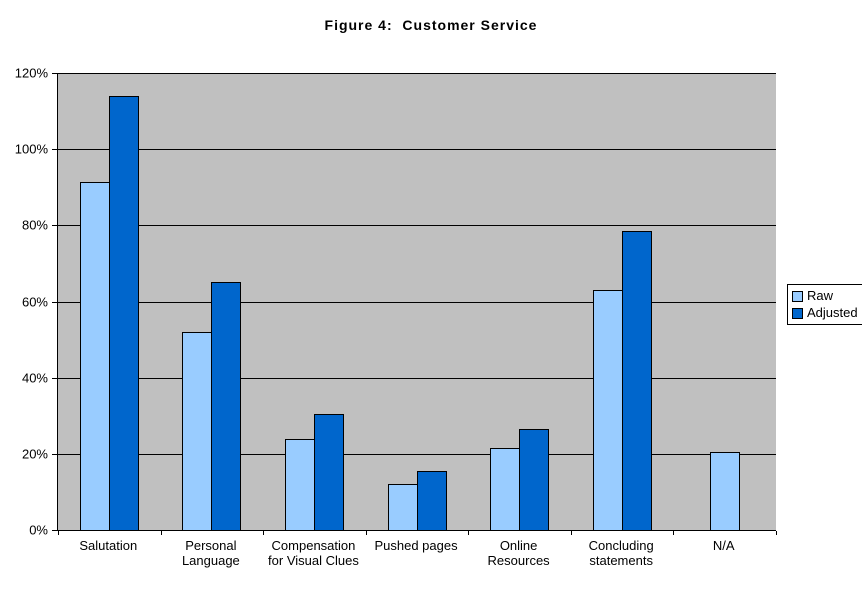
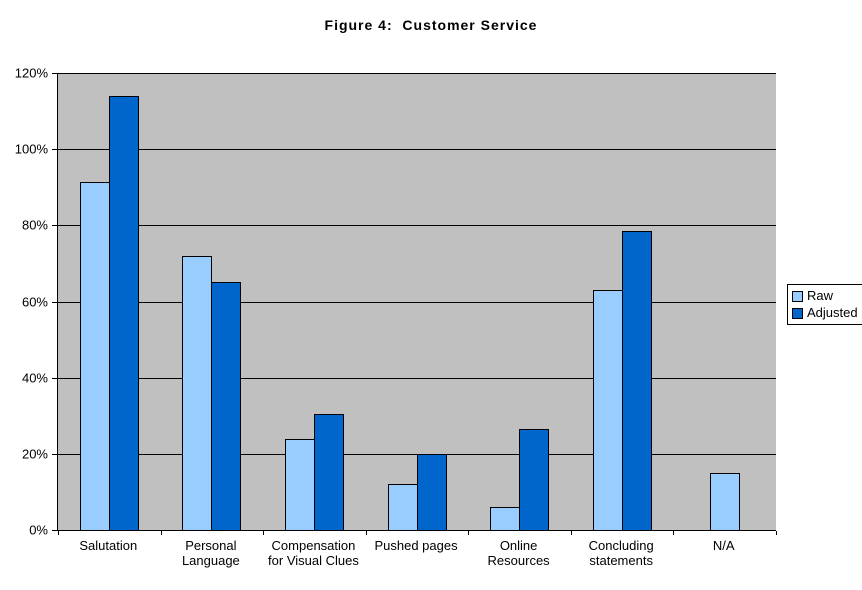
Raw/Personal Language: 52% -> 72%
Adjusted/Pushed pages: 16% -> 20%
Raw/Online Resources: 22% -> 6%
Raw/N/A: 20% -> 15%
